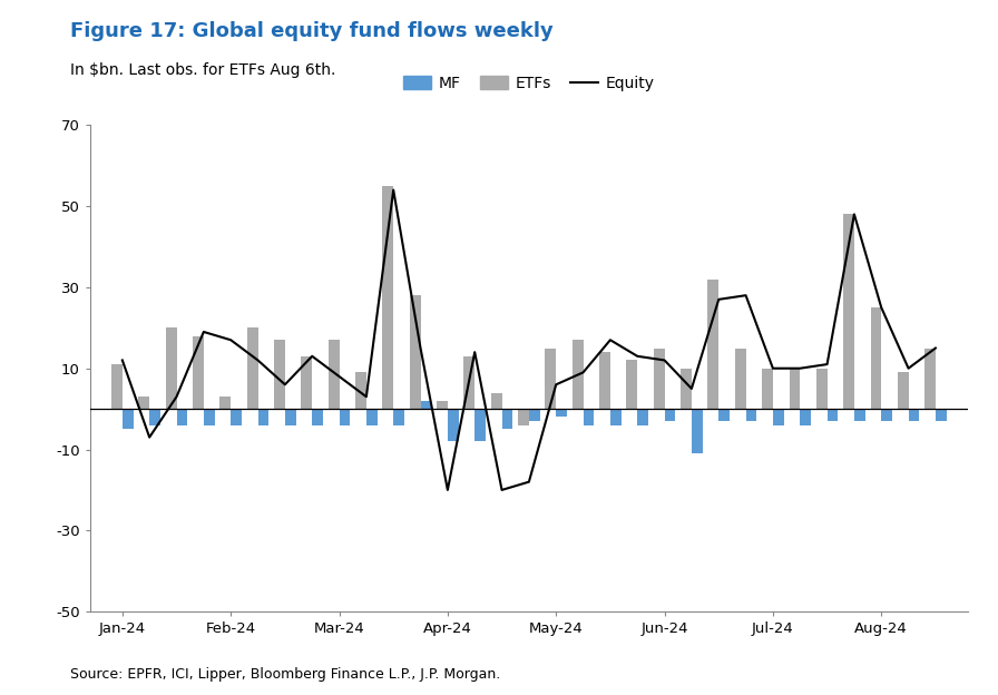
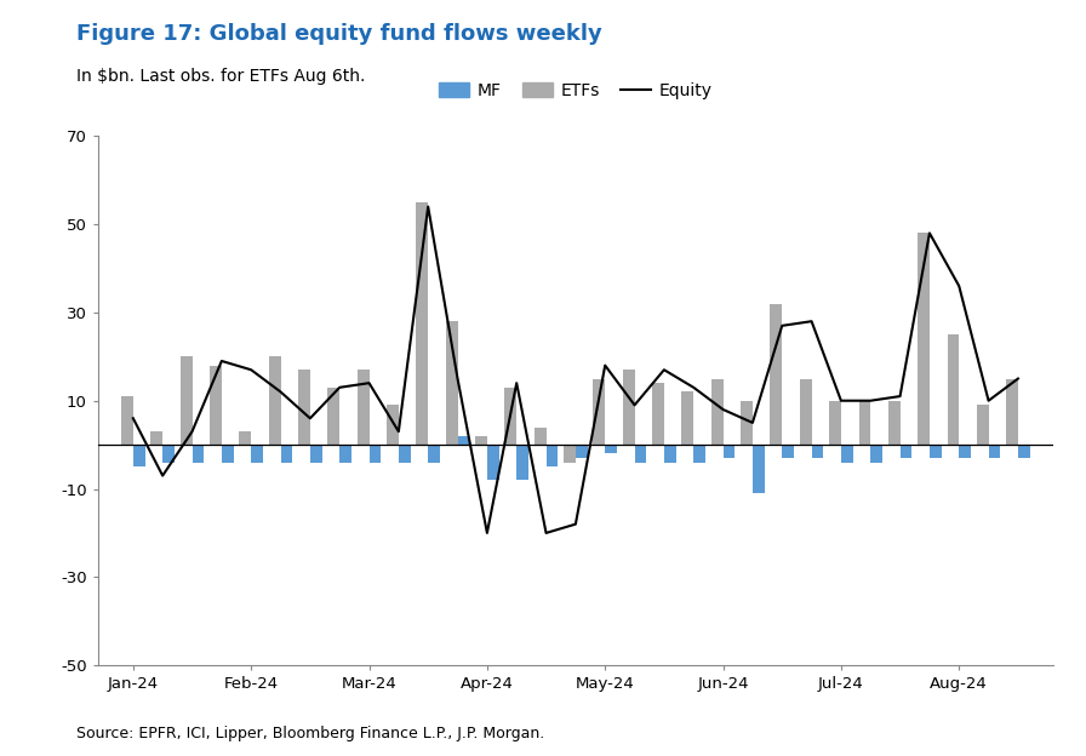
Equity/Jan-24: 12 -> 6
Equity/Mar-24: 8 -> 14
Equity/May-24: 6 -> 18
Equity/Jun-24: 12 -> 8
Equity/Aug-24: 25 -> 36
